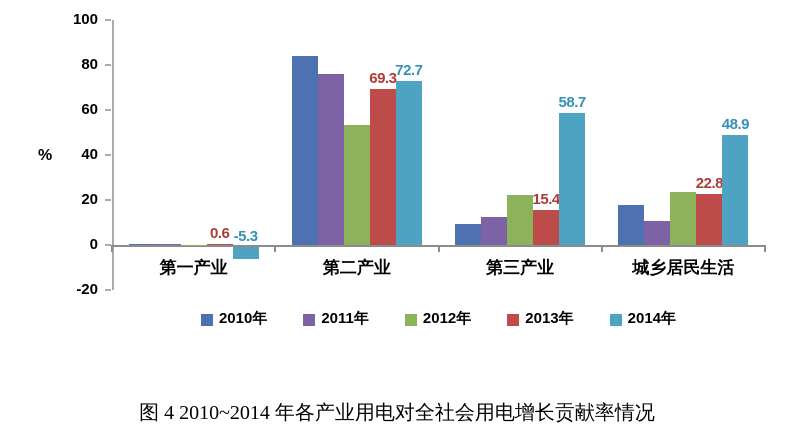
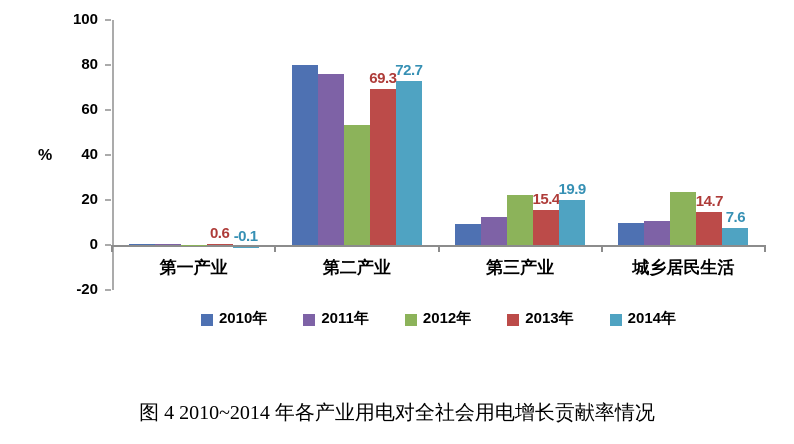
2014年/第一产业: -5.3 -> -0.1
2010年/第二产业: 84 -> 80
2014年/第三产业: 58.7 -> 19.9
2010年/城乡居民生活: 18 -> 10
2013年/城乡居民生活: 22.8 -> 14.7
2014年/城乡居民生活: 48.9 -> 7.6
